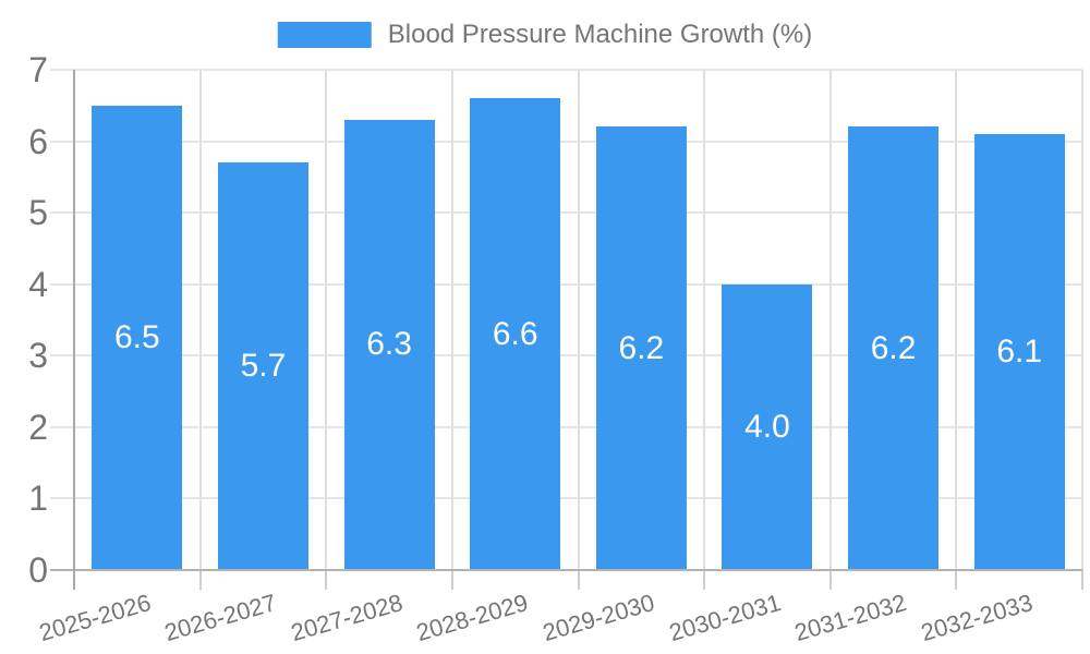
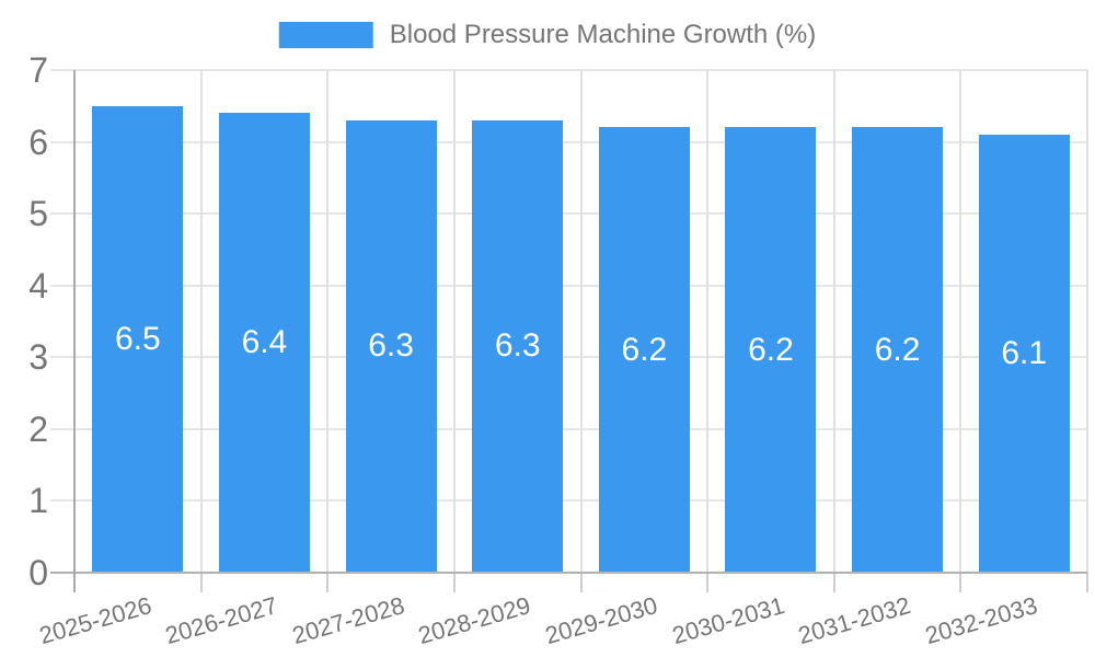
2026-2027: 5.7 -> 6.4
2028-2029: 6.6 -> 6.3
2030-2031: 4.0 -> 6.2
